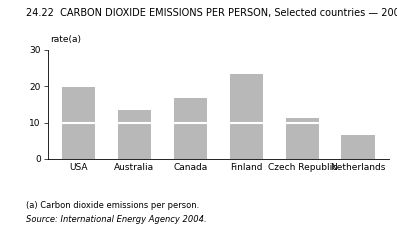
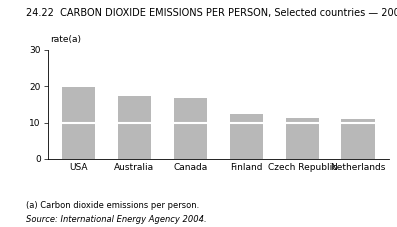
Australia: 13.5 -> 17.3
Finland: 23.5 -> 12.3
Netherlands: 6.5 -> 11.0
